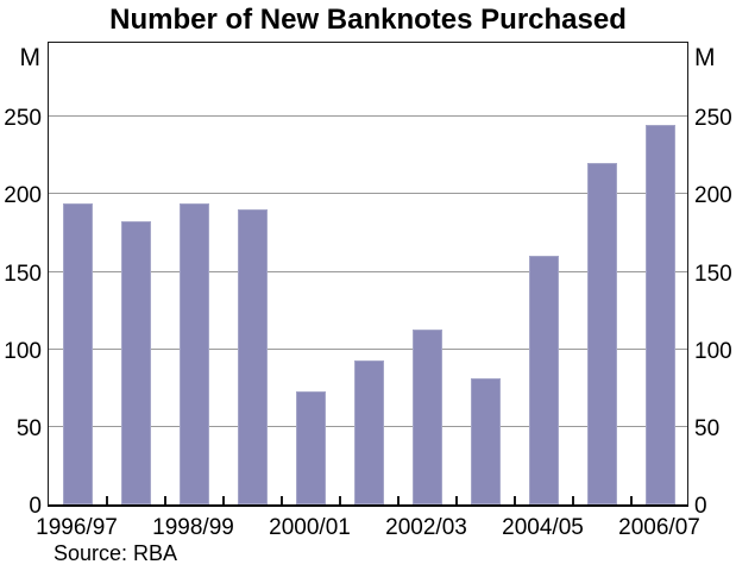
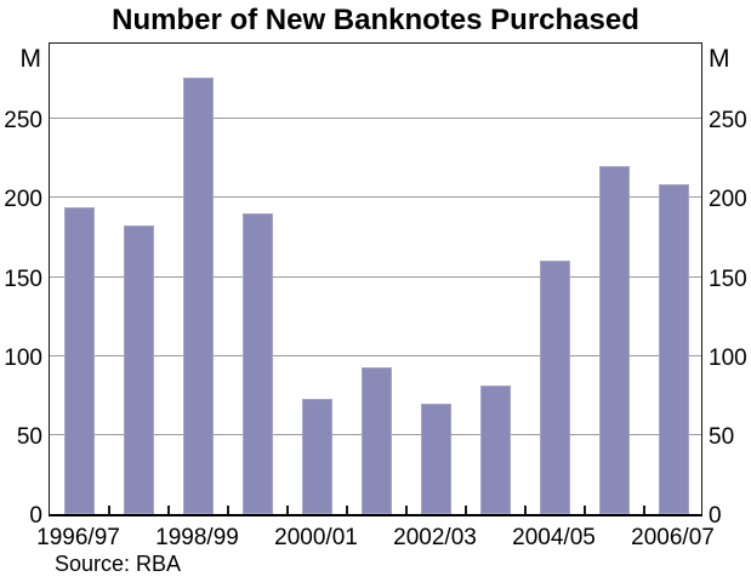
1998/99: 194 -> 276
2002/03: 113 -> 70
2006/07: 245 -> 209
